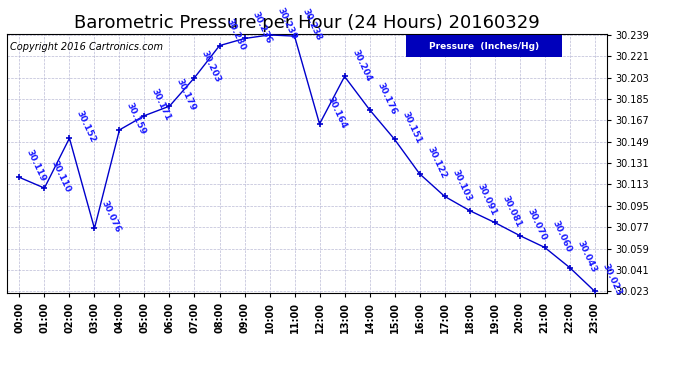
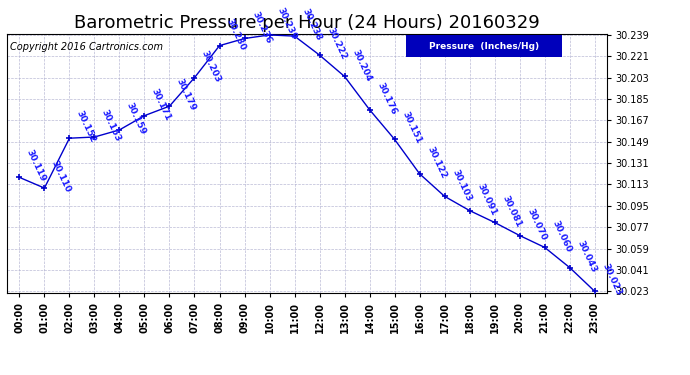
03:00: 30.076 -> 30.153
12:00: 30.164 -> 30.222
